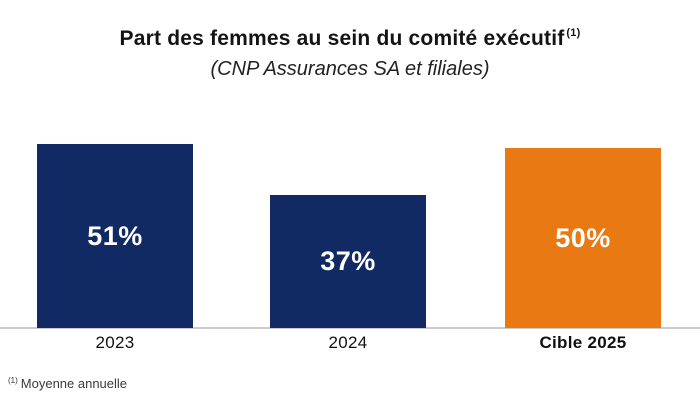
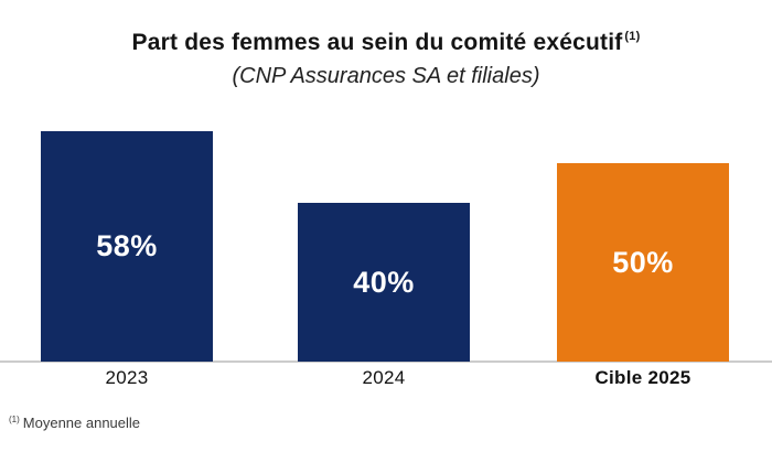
2023: 51% -> 58%
2024: 37% -> 40%
